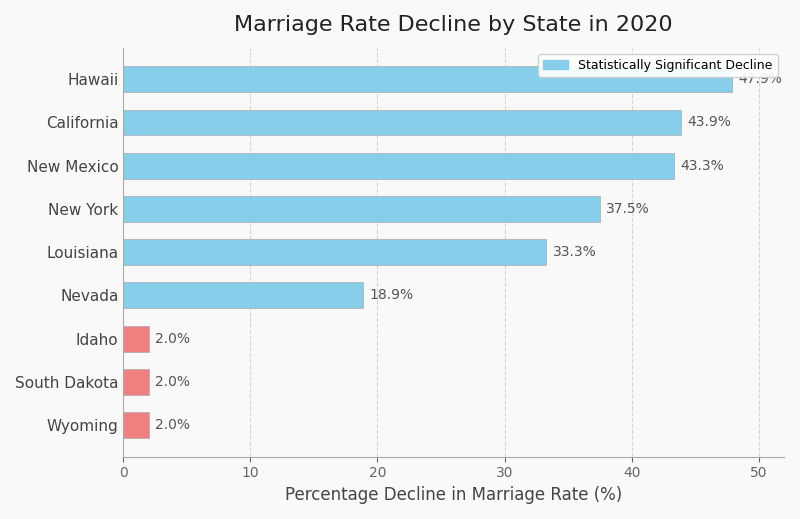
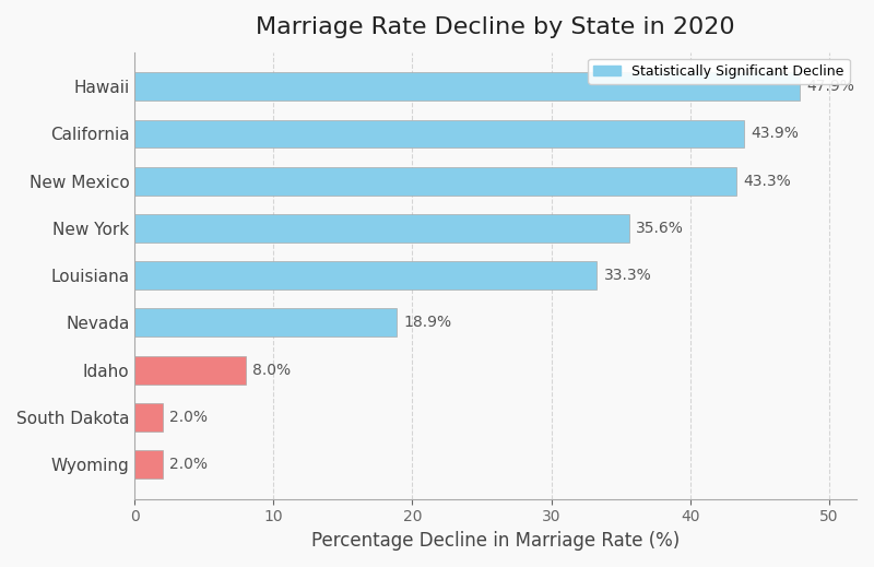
New York: 37.5% -> 35.6%
Idaho: 2.0% -> 8.0%
